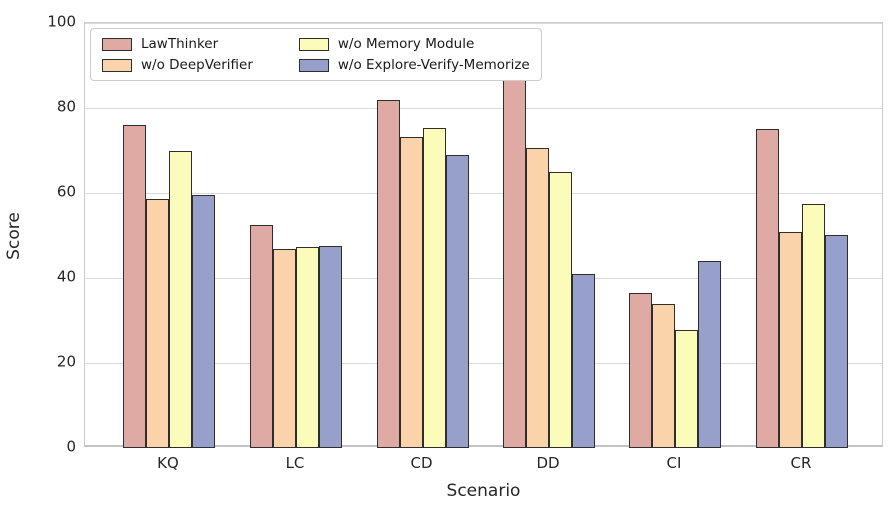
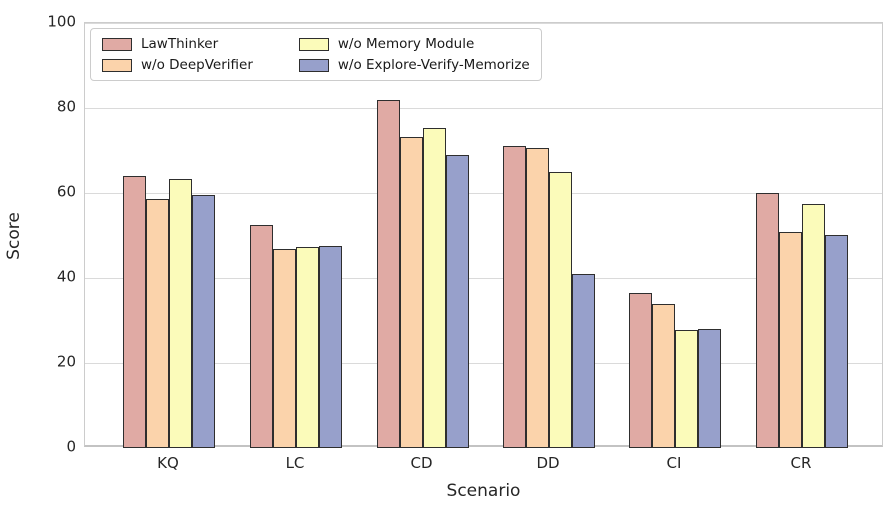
LawThinker/KQ: 76 -> 64
w/o Memory Module/KQ: 70 -> 63
LawThinker/DD: 87 -> 71
w/o Explore-Verify-Memorize/CI: 44 -> 28
LawThinker/CR: 75 -> 60
